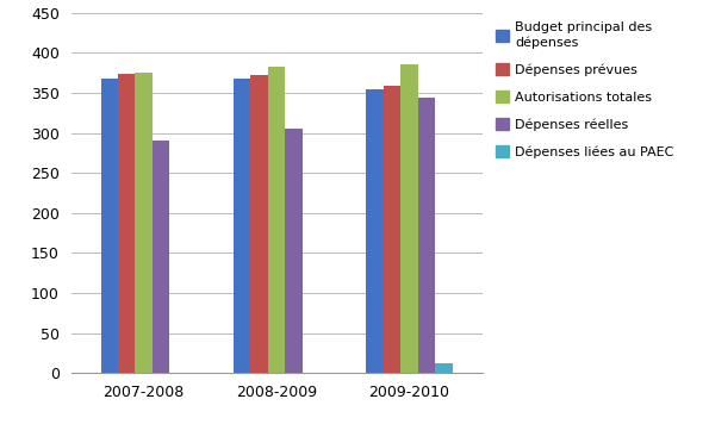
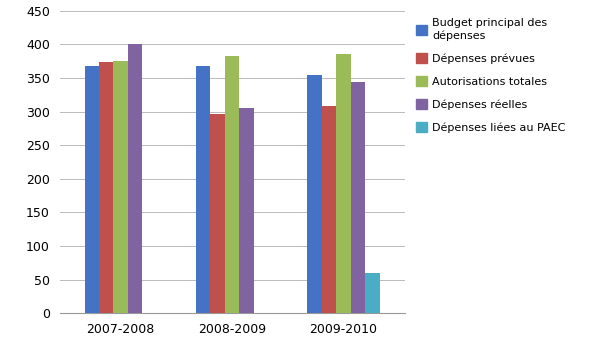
Dépenses réelles/2007-2008: 291 -> 400
Dépenses prévues/2008-2009: 372 -> 296
Dépenses prévues/2009-2010: 359 -> 308
Dépenses liées au PAEC/2009-2010: 12 -> 60
